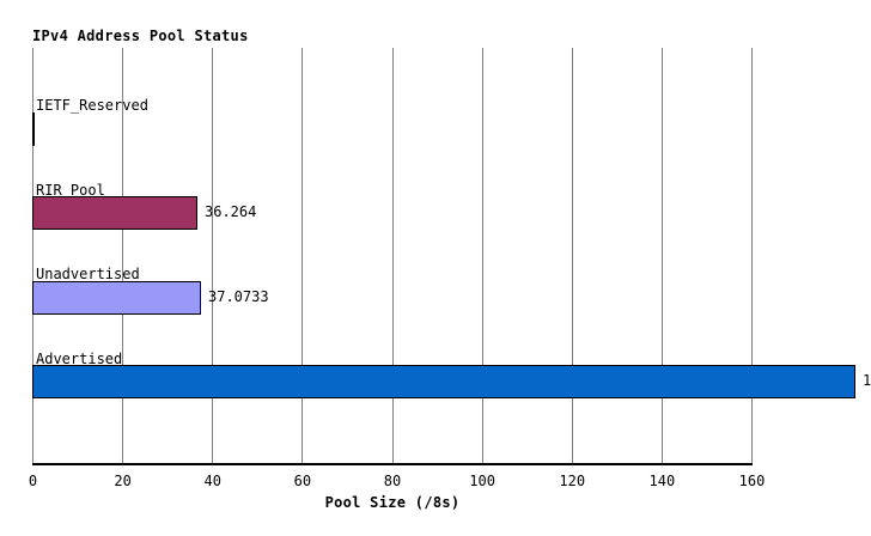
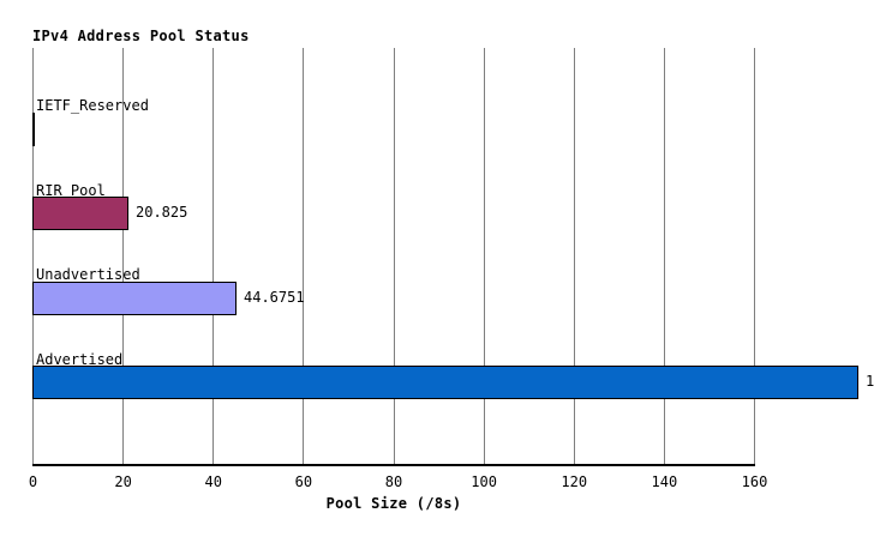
RIR_Pool: 36.264 -> 20.825
Unadvertised: 37.0733 -> 44.6751
